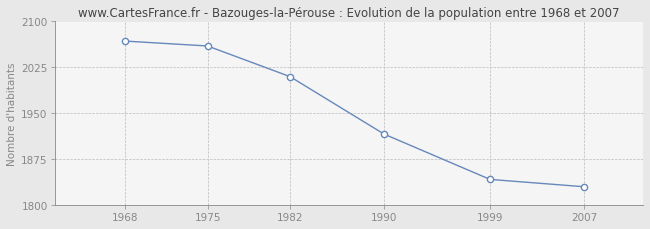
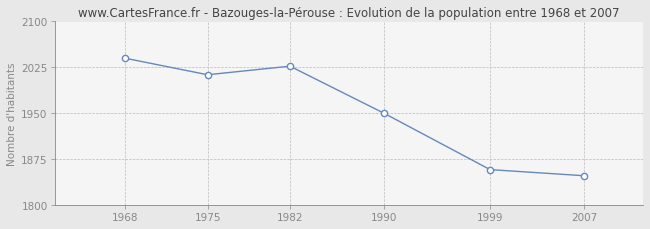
1968: 2068 -> 2040
1975: 2060 -> 2013
1982: 2010 -> 2027
1990: 1916 -> 1950
1999: 1842 -> 1858
2007: 1830 -> 1848
